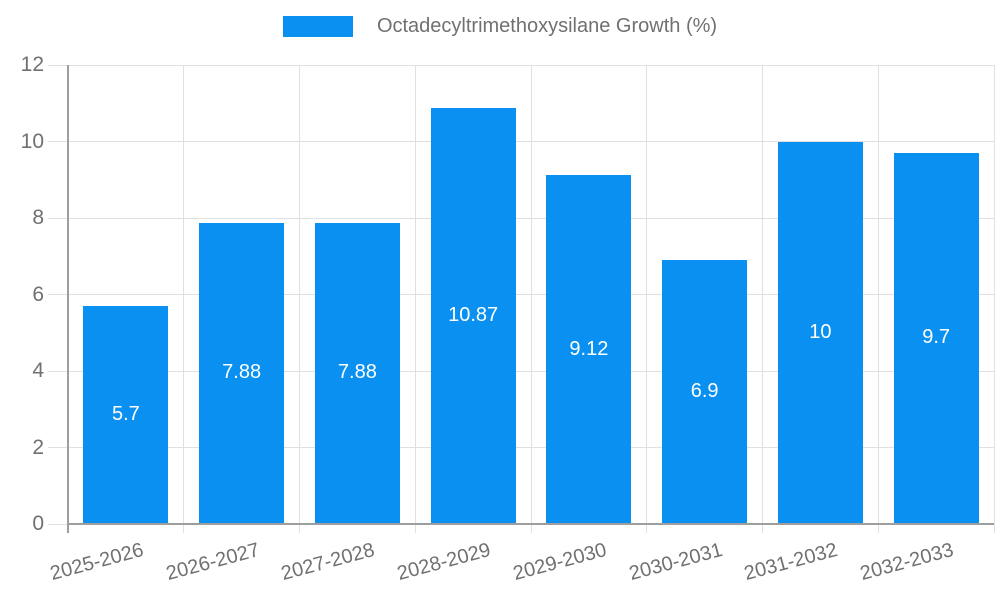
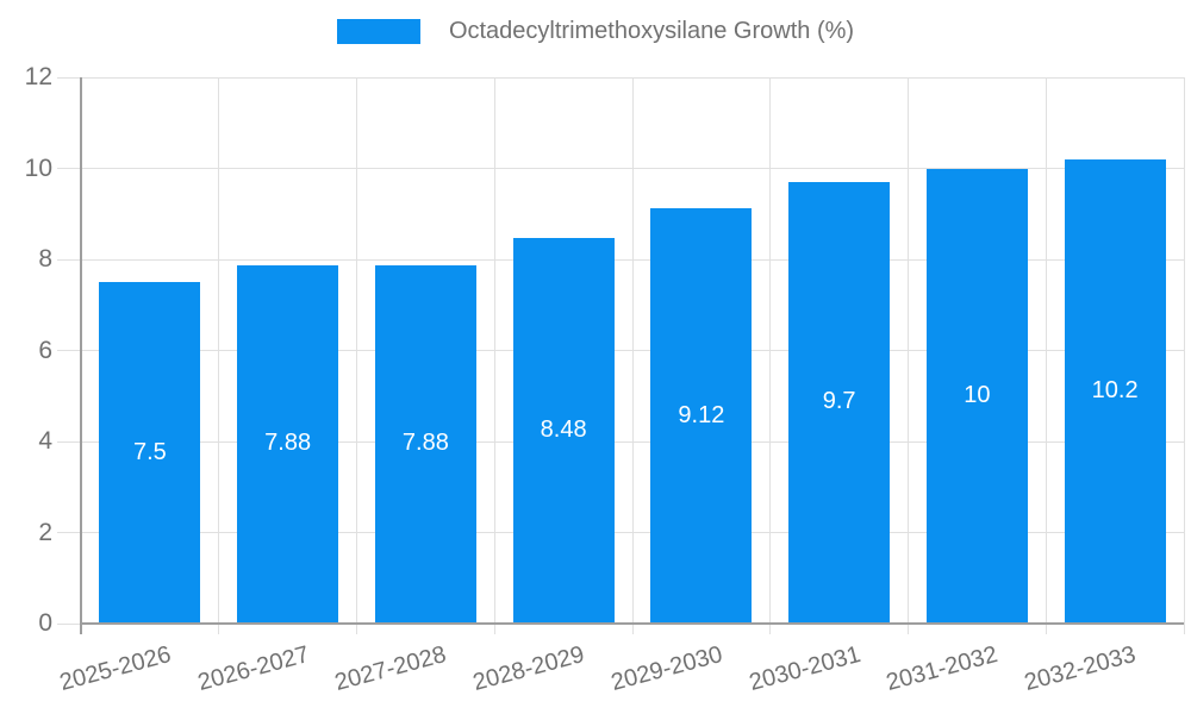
2025-2026: 5.7 -> 7.5
2028-2029: 10.87 -> 8.48
2030-2031: 6.9 -> 9.7
2032-2033: 9.7 -> 10.2
